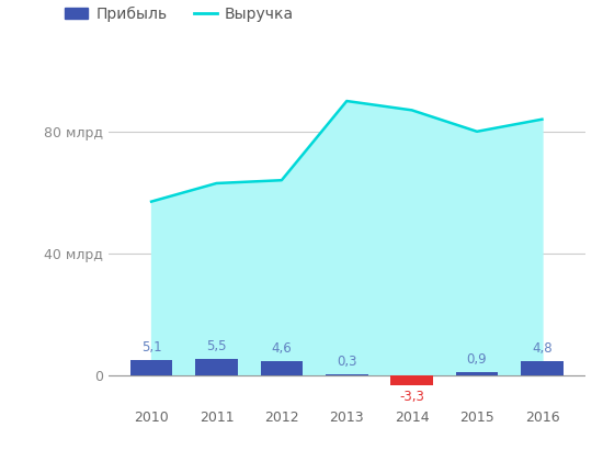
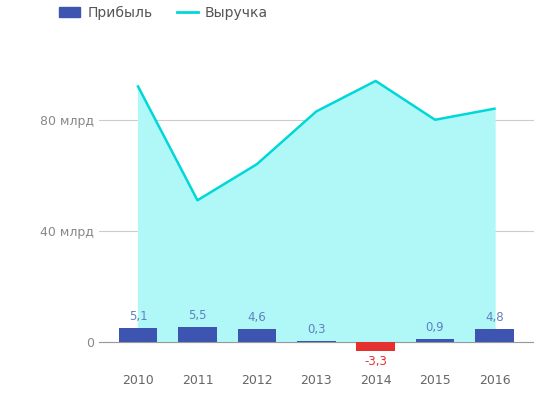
Выручка/2010: 57 млрд -> 92 млрд
Выручка/2011: 63 млрд -> 51 млрд
Выручка/2013: 90 млрд -> 83 млрд
Выручка/2014: 87 млрд -> 94 млрд
